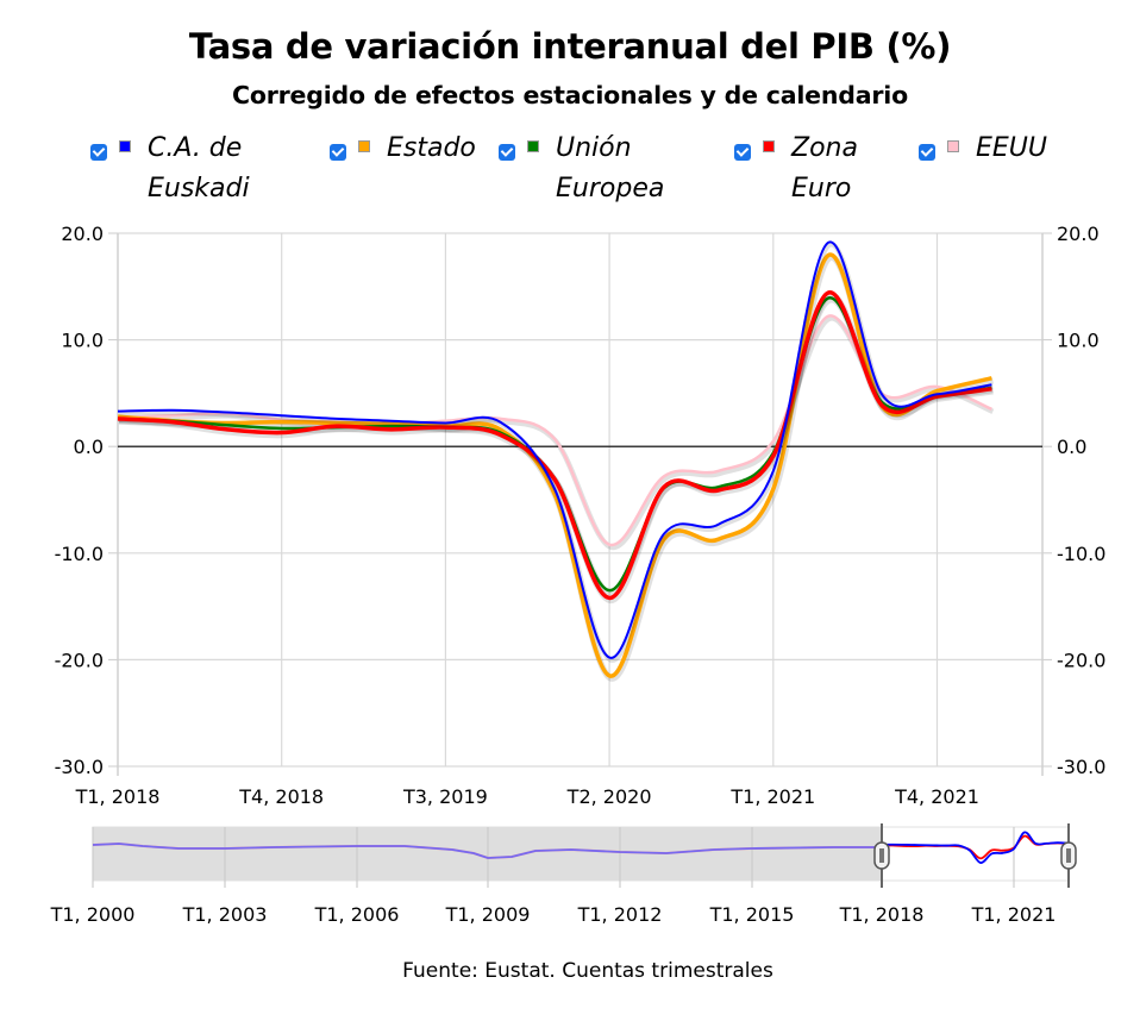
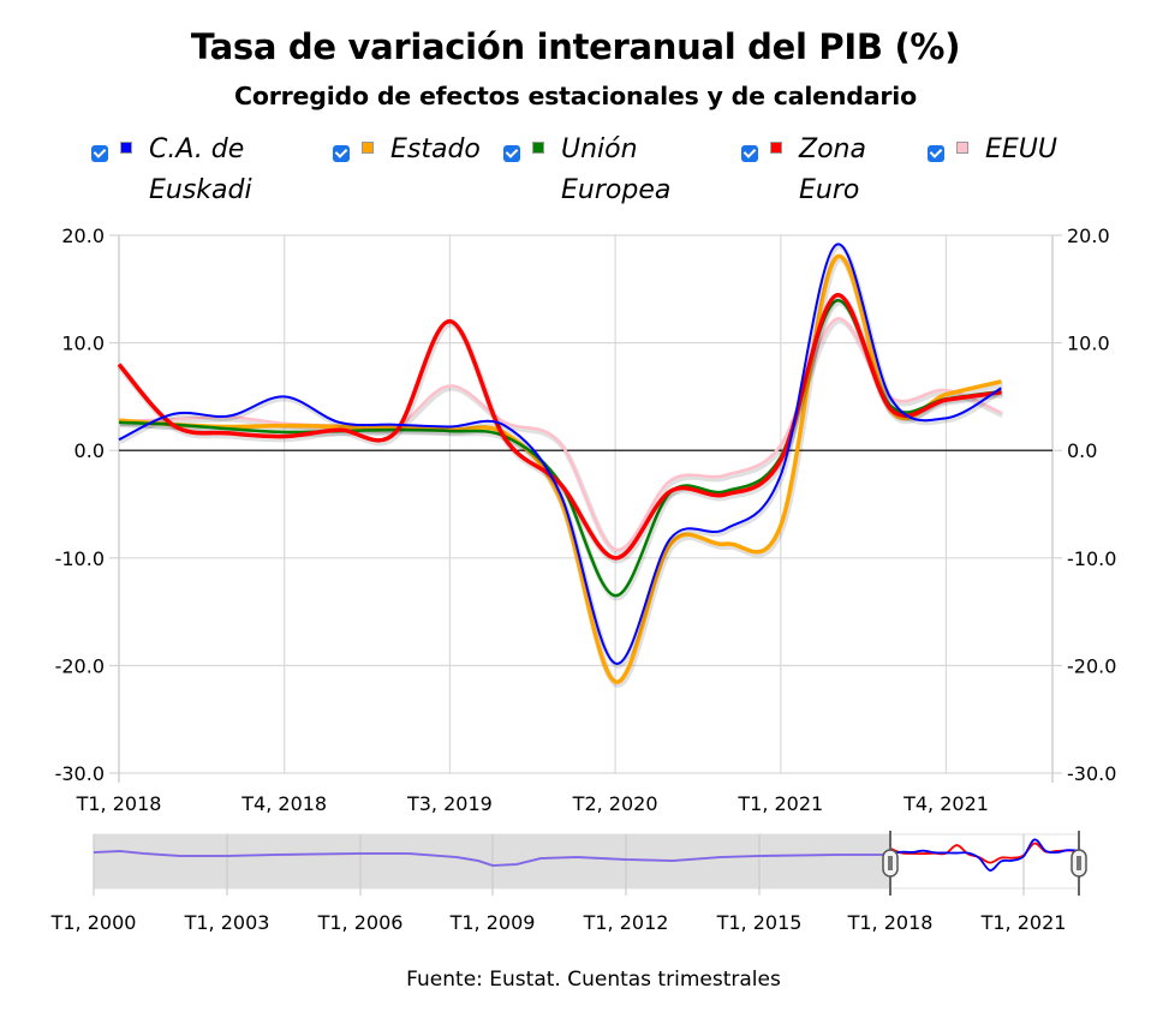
C.A. de Euskadi/T1, 2018: 3 -> 1
Zona Euro/T1, 2018: 3 -> 8
C.A. de Euskadi/T4, 2018: 3 -> 5
Zona Euro/T3, 2019: 2 -> 12
EEUU/T3, 2019: 2 -> 6
Zona Euro/T2, 2020: -14 -> -10
Estado/T1, 2021: -4 -> -7
C.A. de Euskadi/T4, 2021: 5 -> 3
